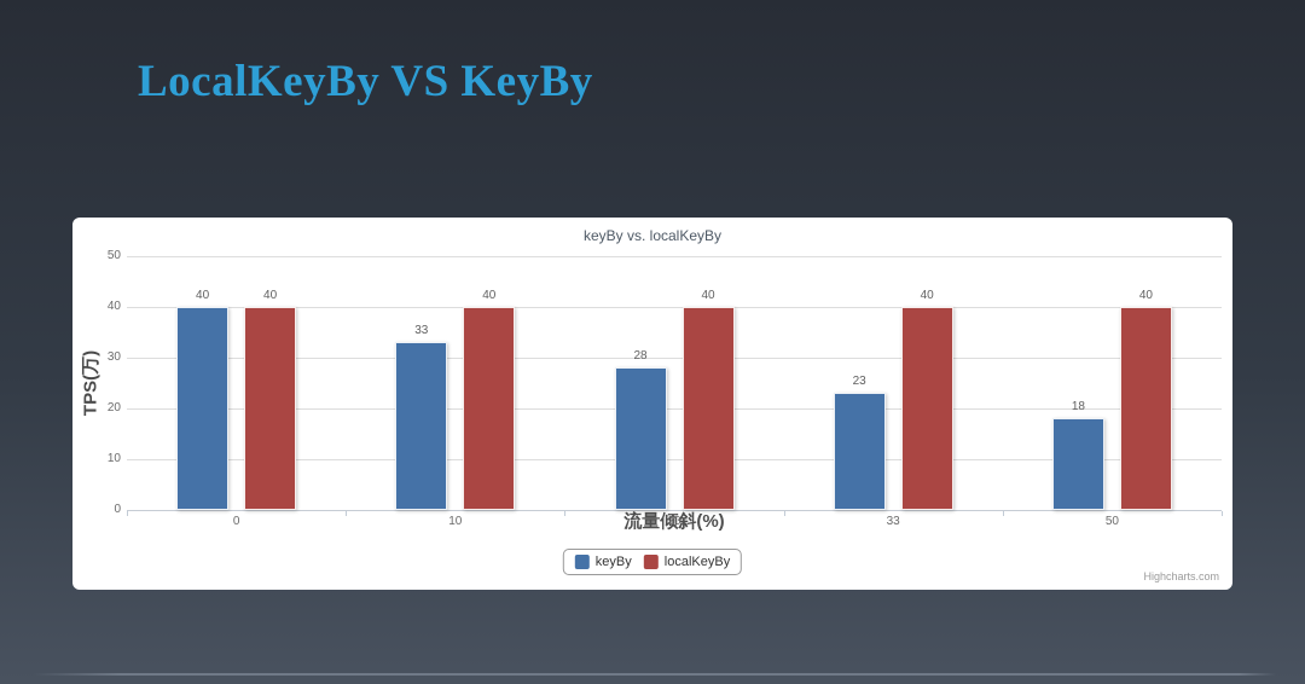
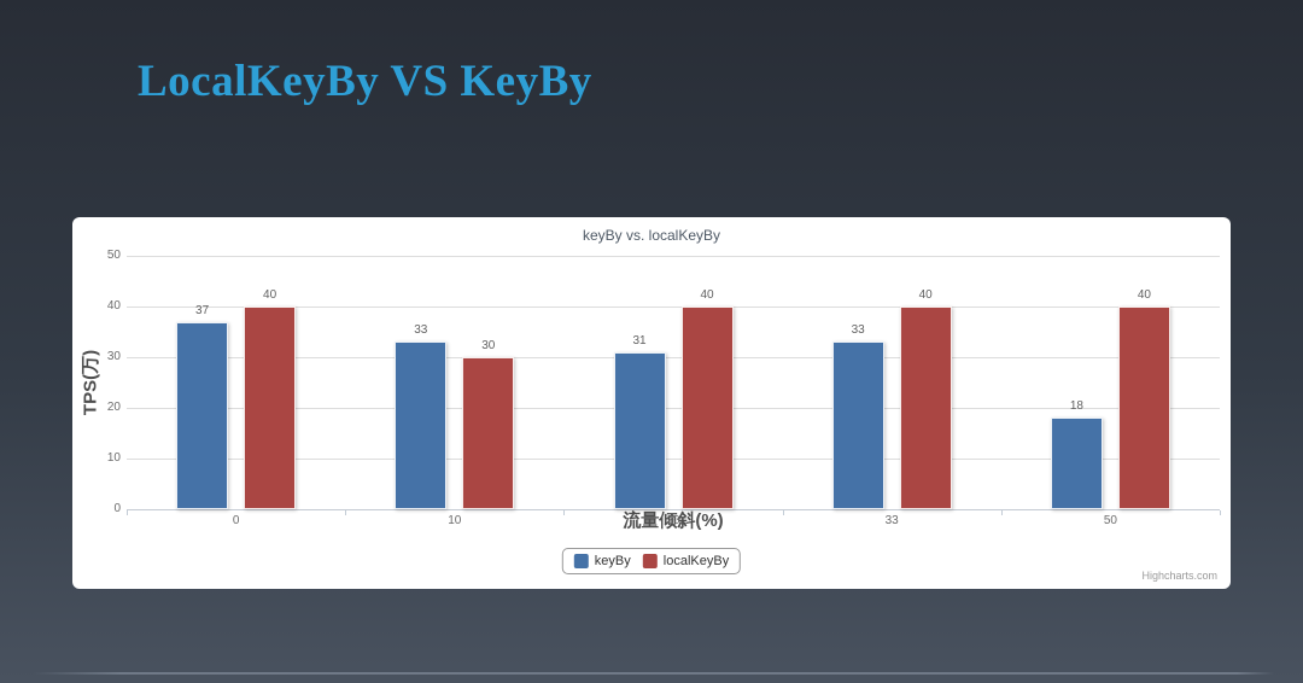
keyBy/0: 40 -> 37
localKeyBy/10: 40 -> 30
keyBy/20: 28 -> 31
keyBy/33: 23 -> 33
